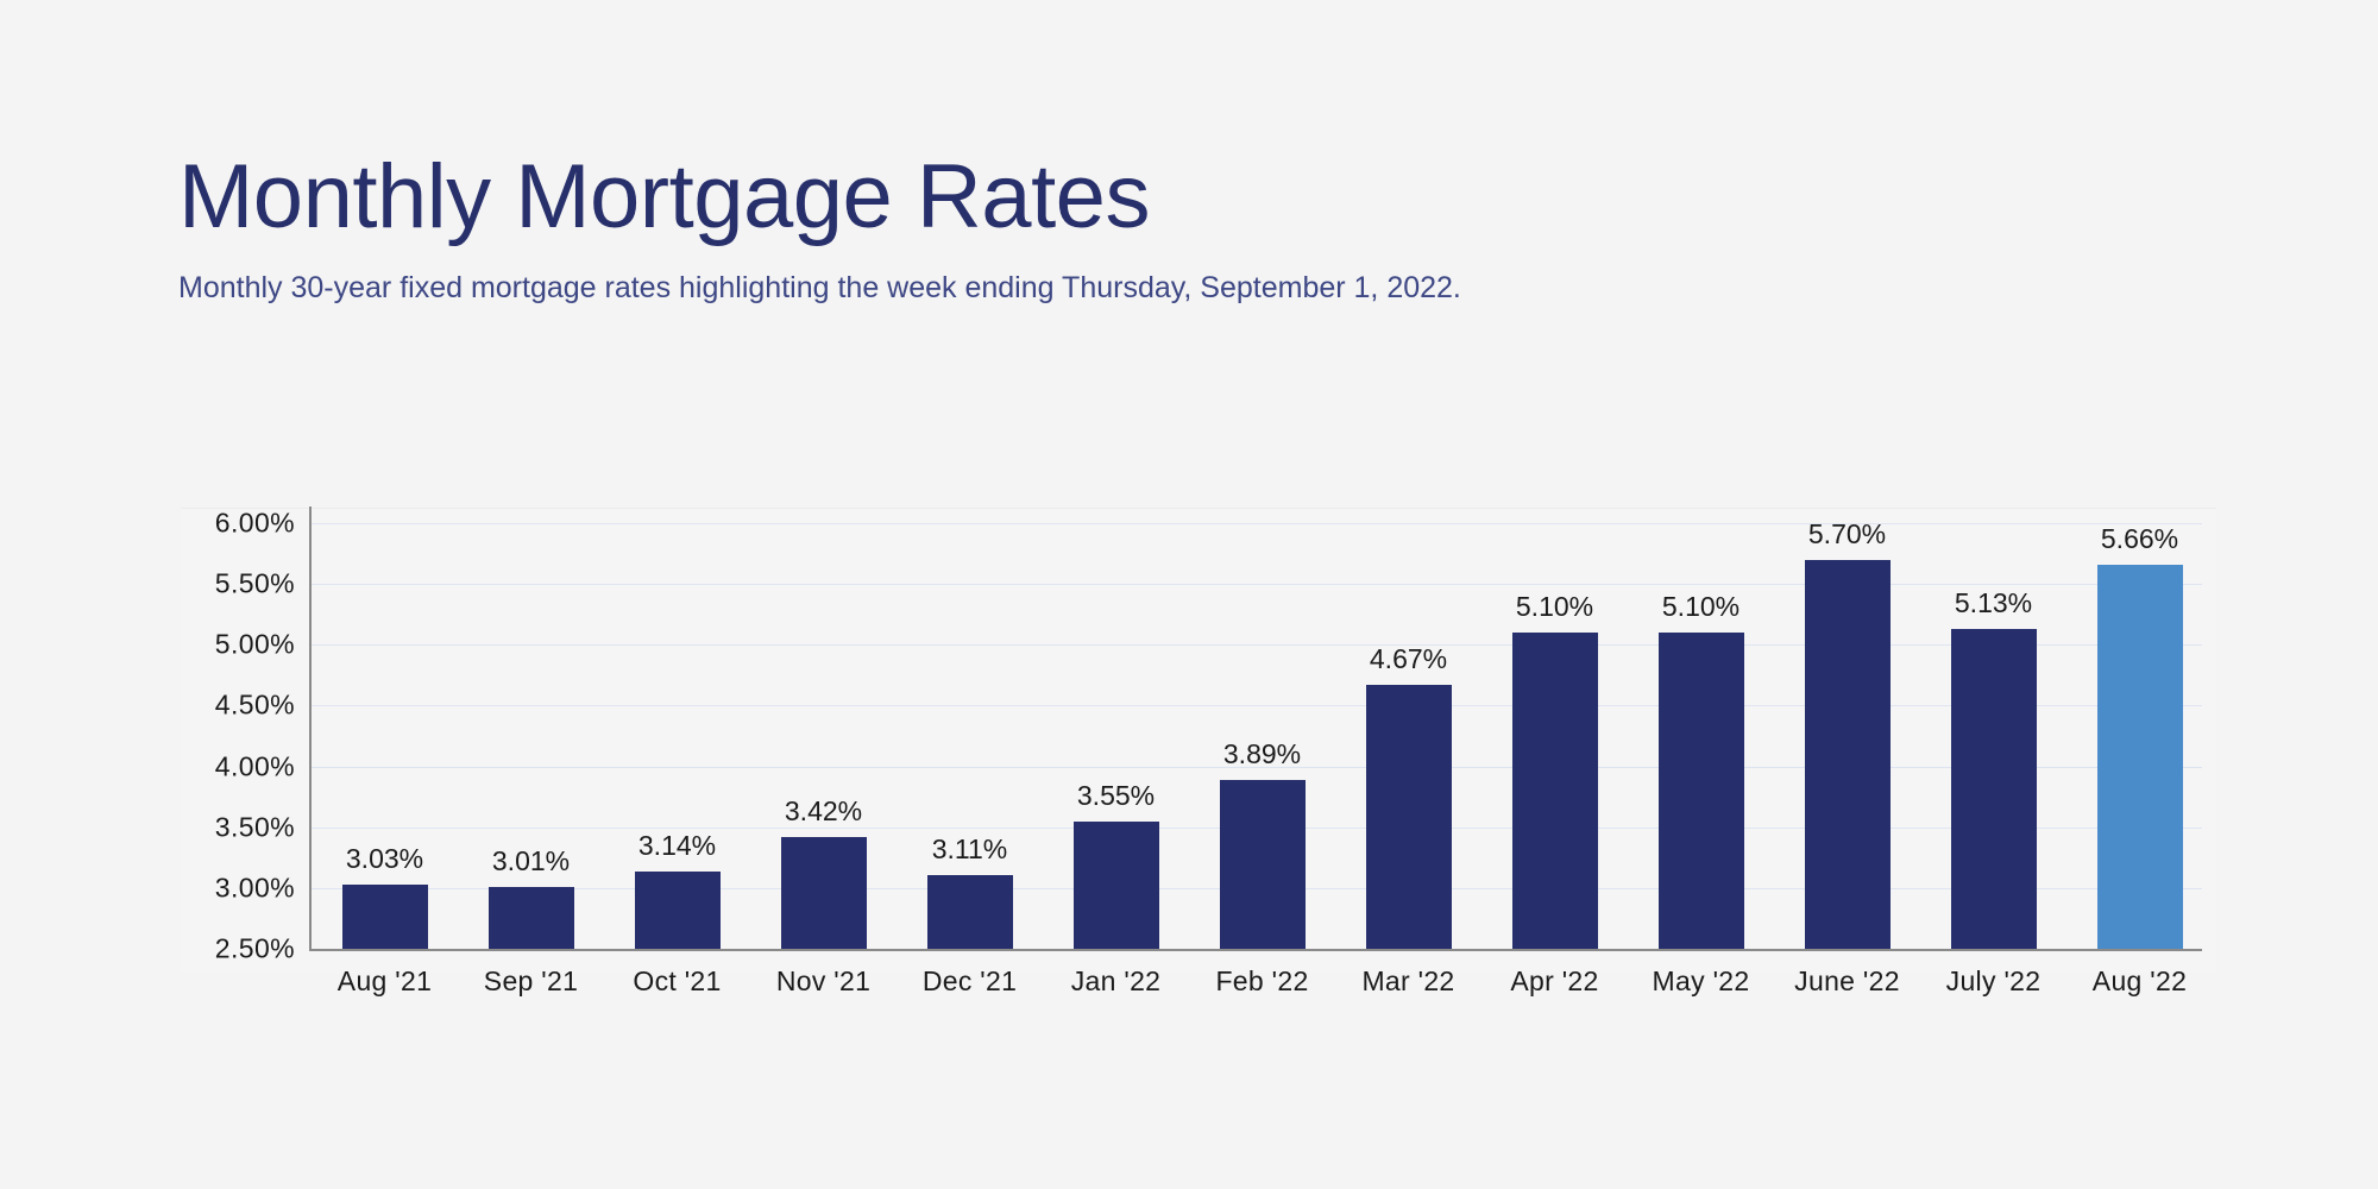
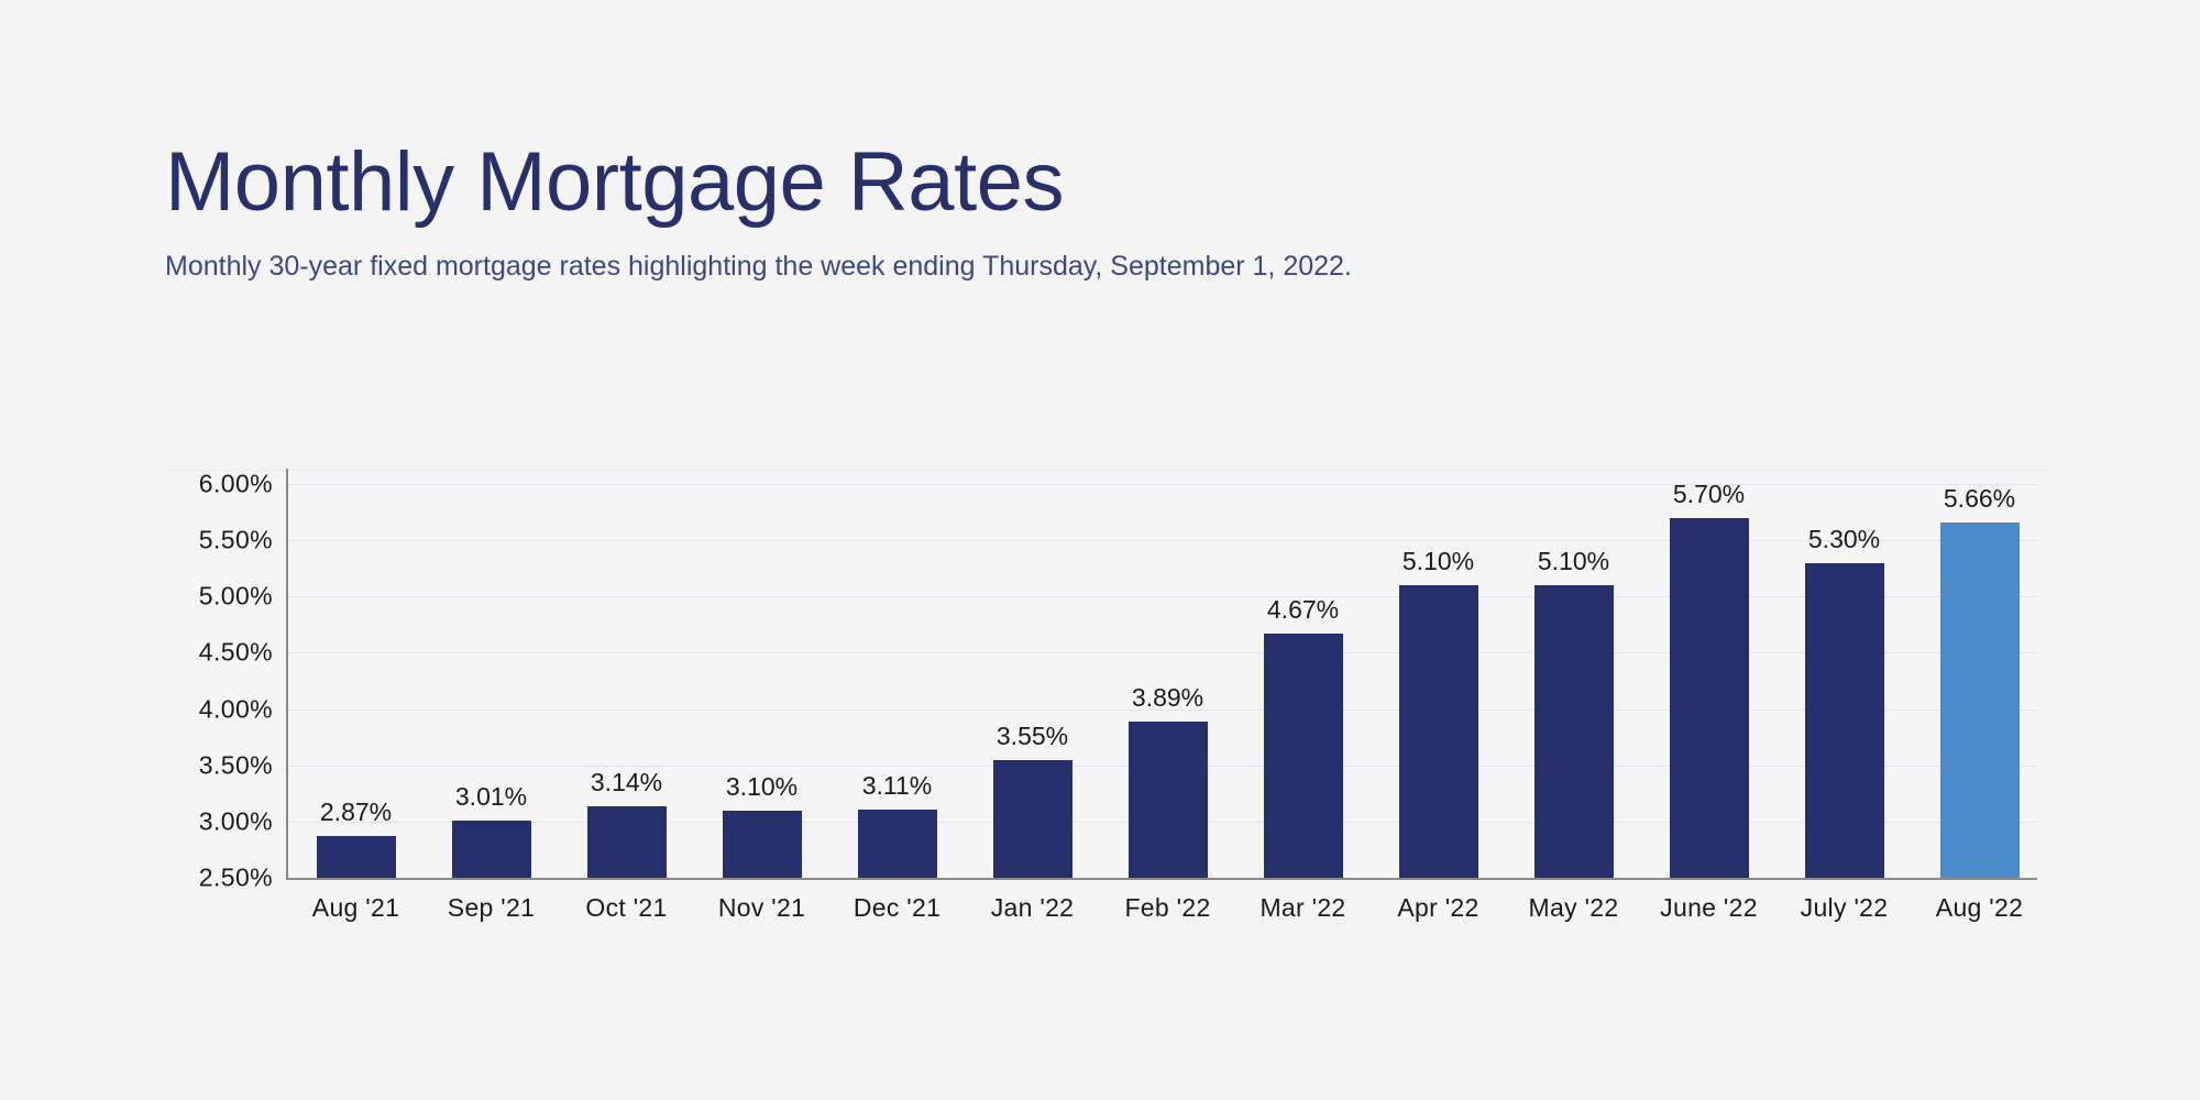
Aug '21: 3.03% -> 2.87%
Nov '21: 3.42% -> 3.10%
July '22: 5.13% -> 5.30%
